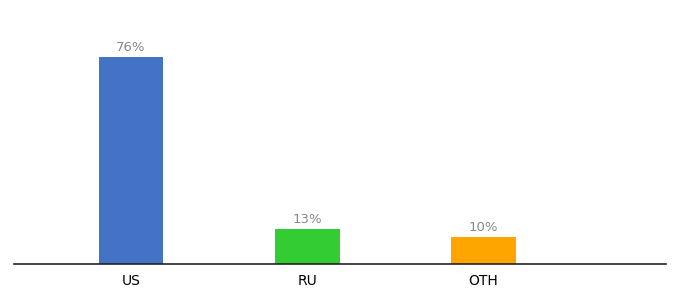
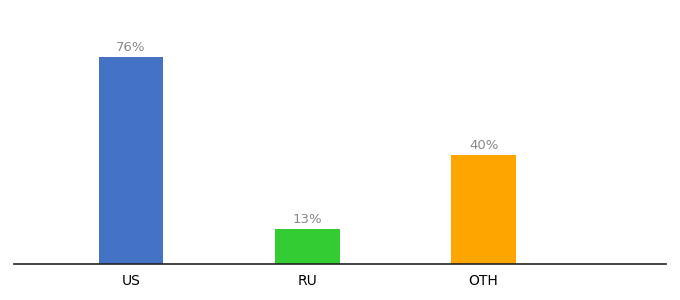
OTH: 10% -> 40%
